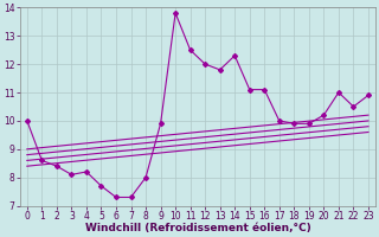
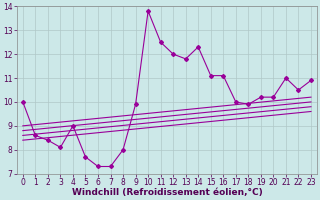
4: 8.2 -> 9.0
19: 9.9 -> 10.2
